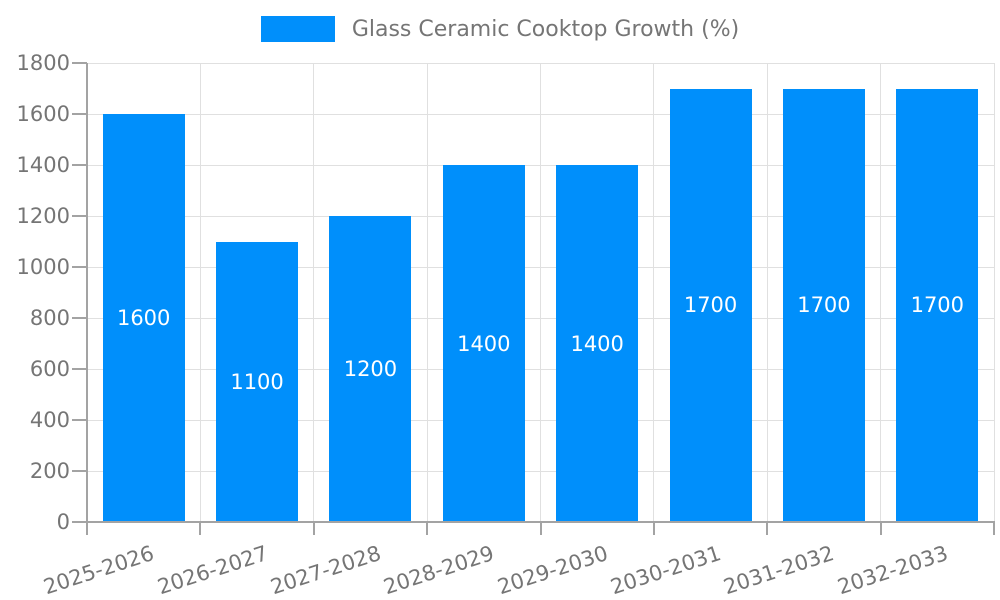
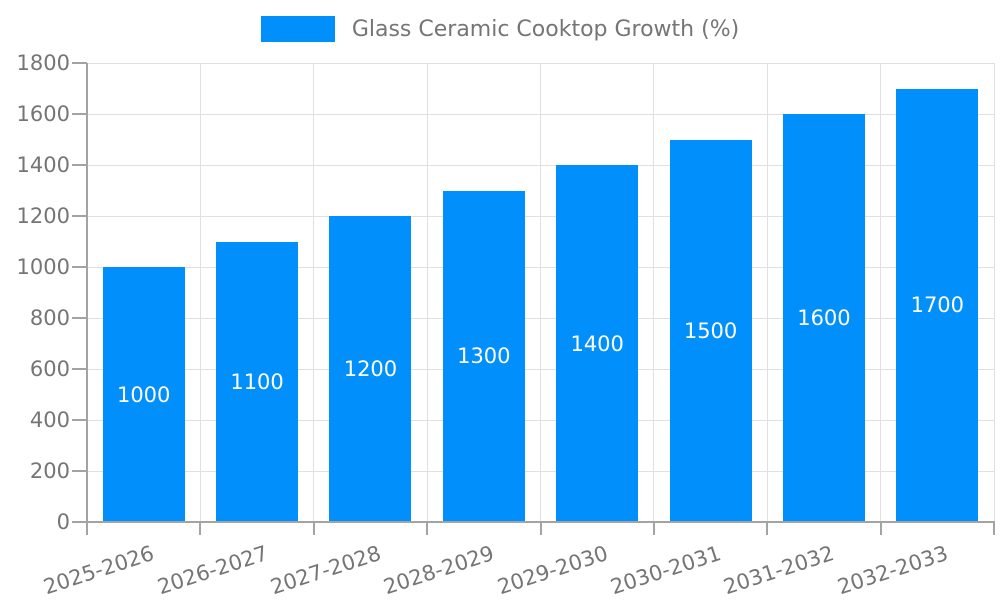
2025-2026: 1600 -> 1000
2028-2029: 1400 -> 1300
2030-2031: 1700 -> 1500
2031-2032: 1700 -> 1600
